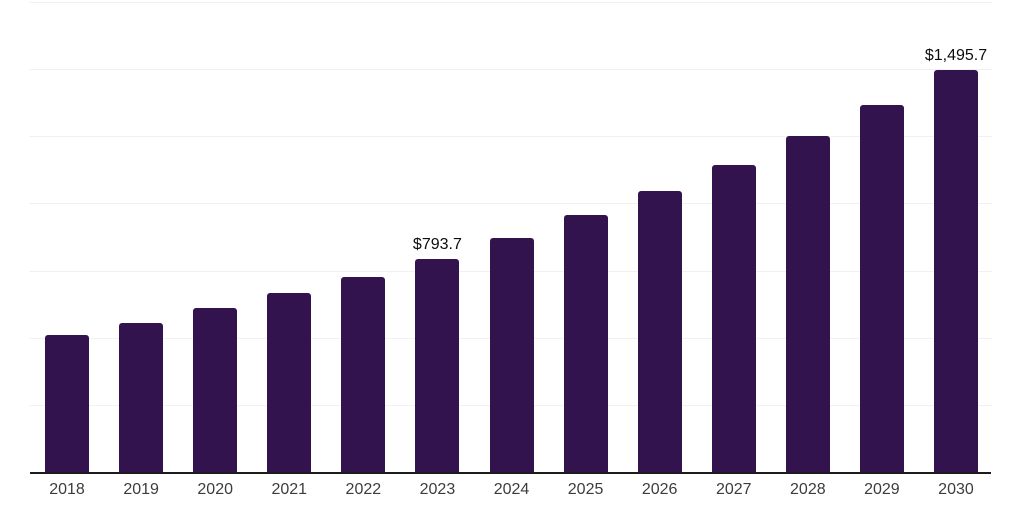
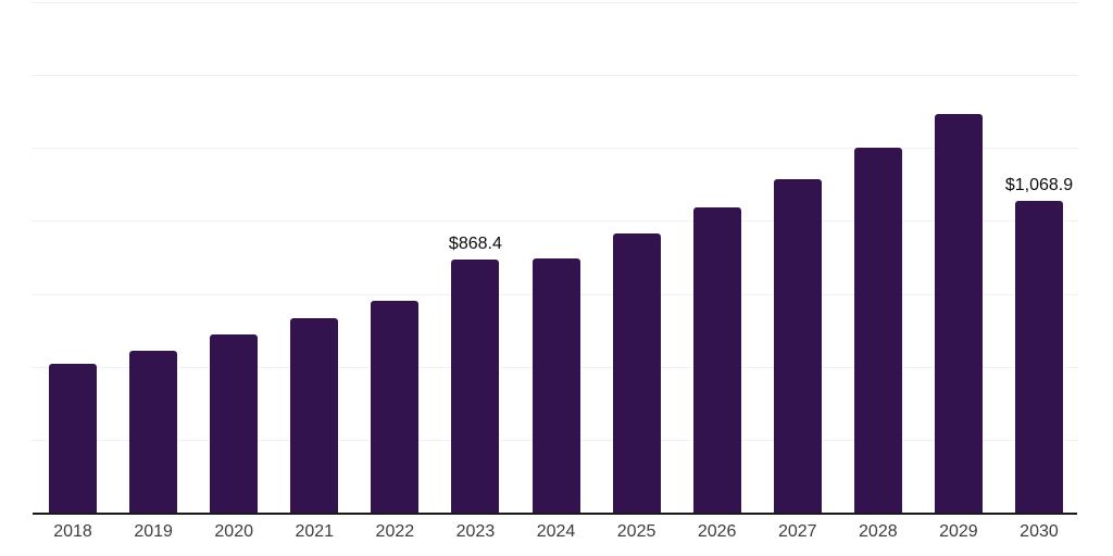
2023: $793.7 -> $868.4
2030: $1,495.7 -> $1,068.9
